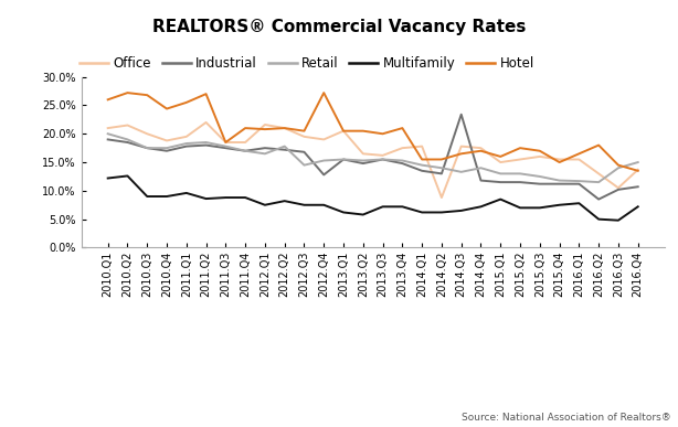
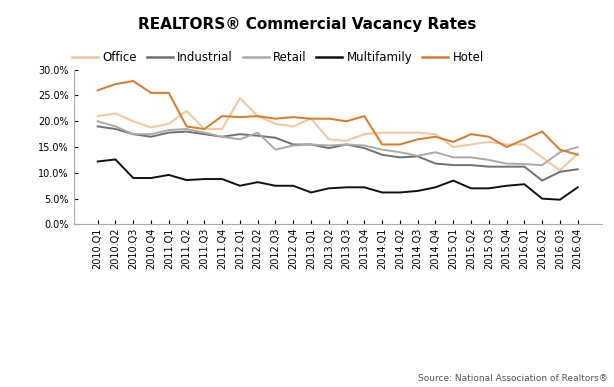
Hotel/2010.Q3: 26.8% -> 27.8%
Hotel/2010.Q4: 24.4% -> 25.5%
Hotel/2011.Q2: 27.0% -> 19.0%
Office/2012.Q1: 21.6% -> 24.5%
Industrial/2012.Q4: 12.8% -> 15.5%
Hotel/2012.Q4: 27.2% -> 20.8%
Multifamily/2013.Q2: 5.8% -> 7.0%
Office/2014.Q2: 8.8% -> 17.8%
Industrial/2014.Q3: 23.4% -> 13.2%
